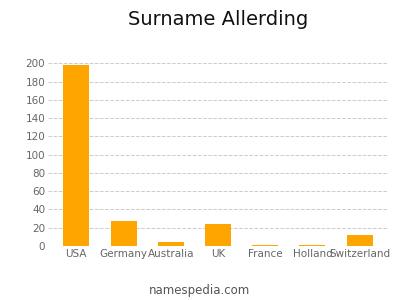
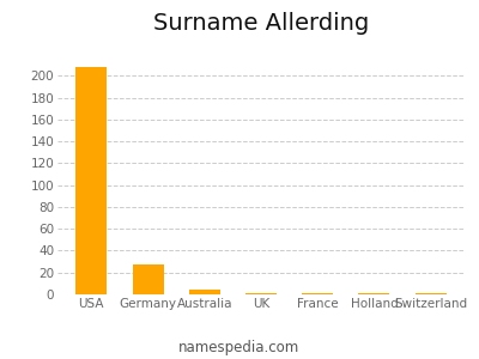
USA: 198 -> 208
UK: 24 -> 1
Switzerland: 12 -> 1
